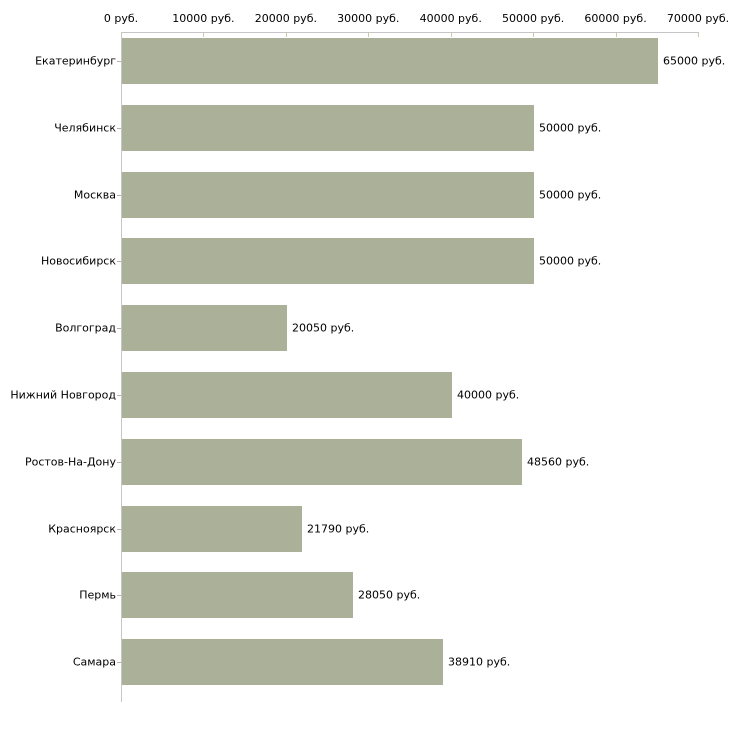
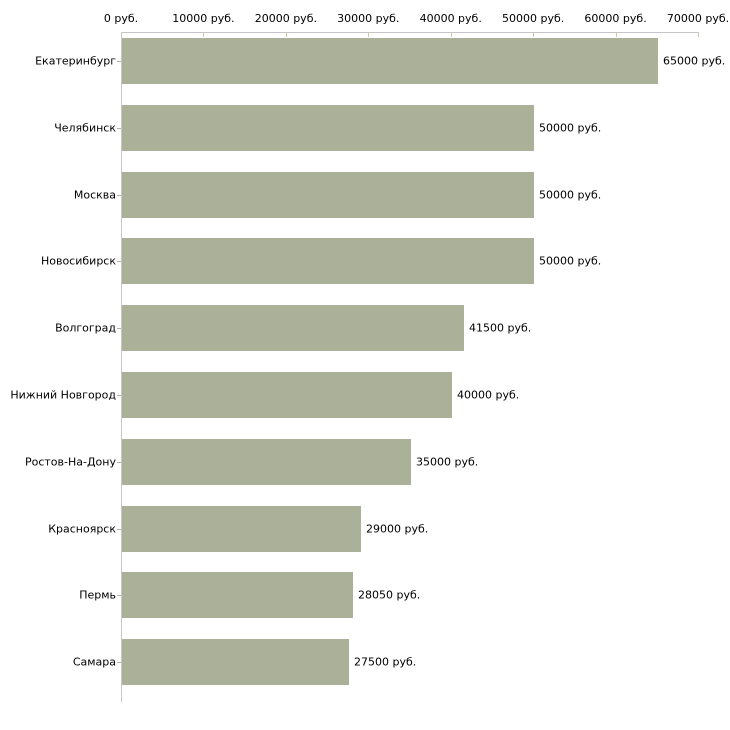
Волгоград: 20050 -> 41500
Ростов-На-Дону: 48560 -> 35000
Красноярск: 21790 -> 29000
Самара: 38910 -> 27500
